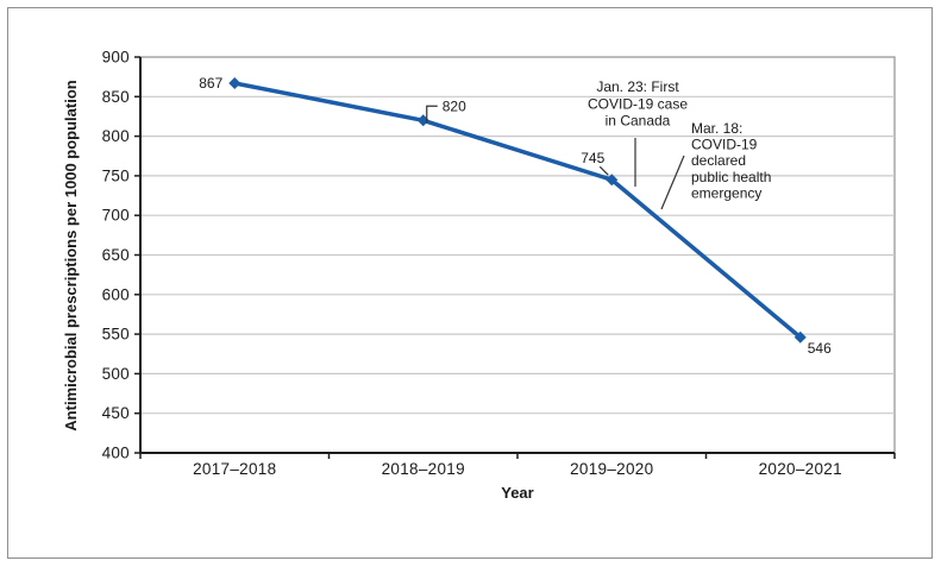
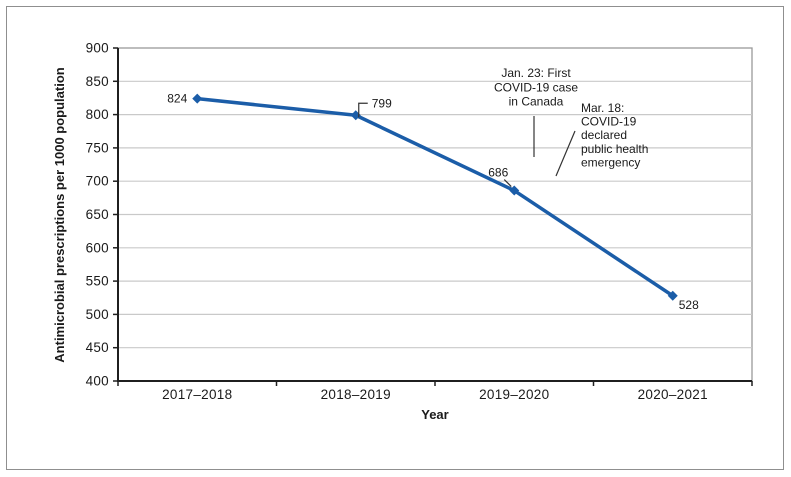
2017–2018: 867 -> 824
2018–2019: 820 -> 799
2019–2020: 745 -> 686
2020–2021: 546 -> 528
